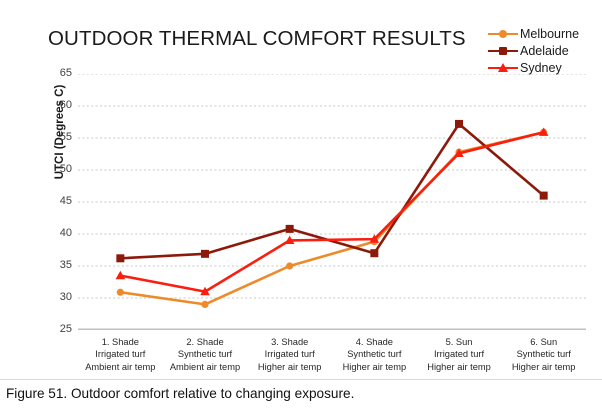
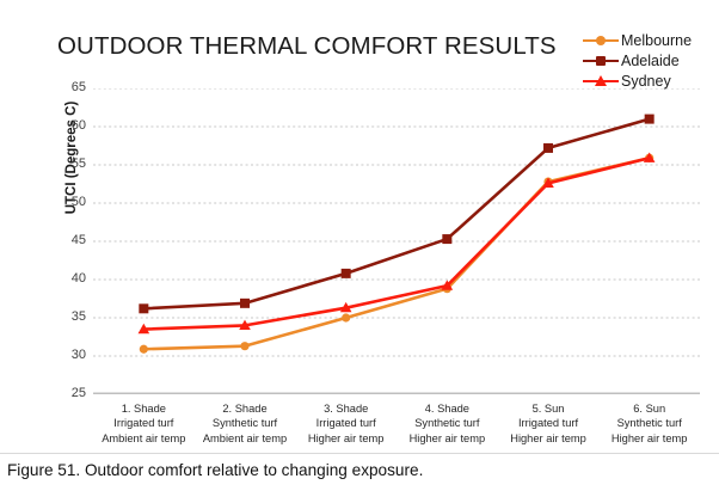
Melbourne/2. Shade Synthetic turf Ambient air temp: 29 -> 31
Sydney/2. Shade Synthetic turf Ambient air temp: 31 -> 34
Sydney/3. Shade Irrigated turf Higher air temp: 39 -> 36
Adelaide/4. Shade Synthetic turf Higher air temp: 37 -> 45
Adelaide/6. Sun Synthetic turf Higher air temp: 46 -> 61
